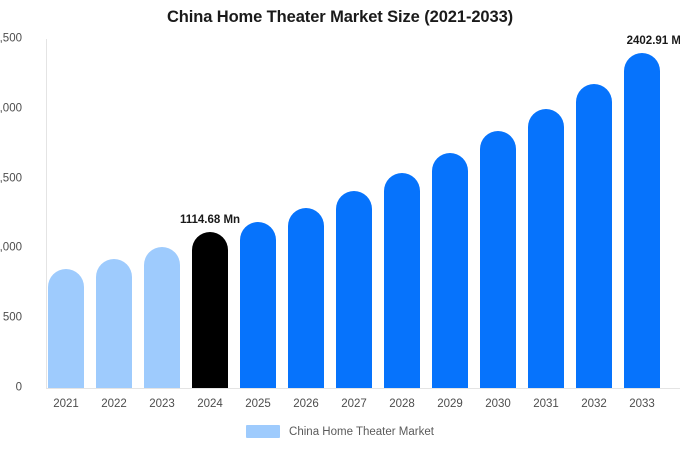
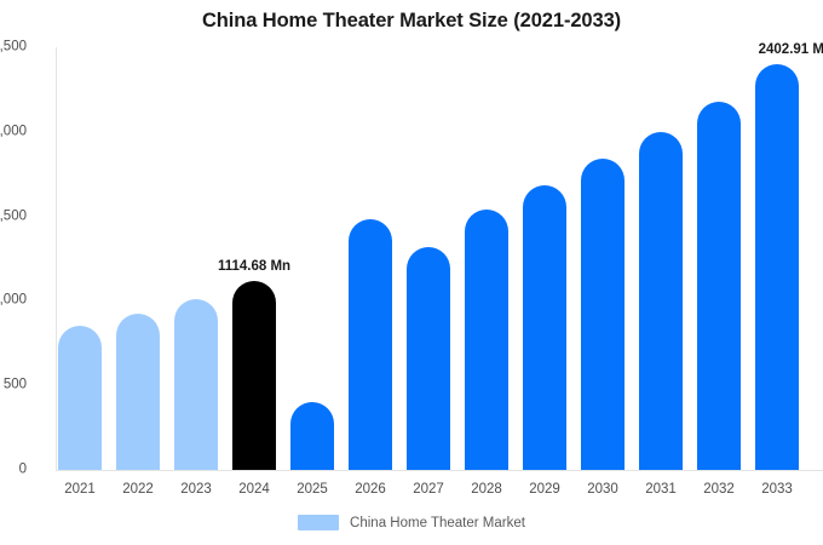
2025: 1190 -> 400
2026: 1290 -> 1480
2027: 1410 -> 1320
